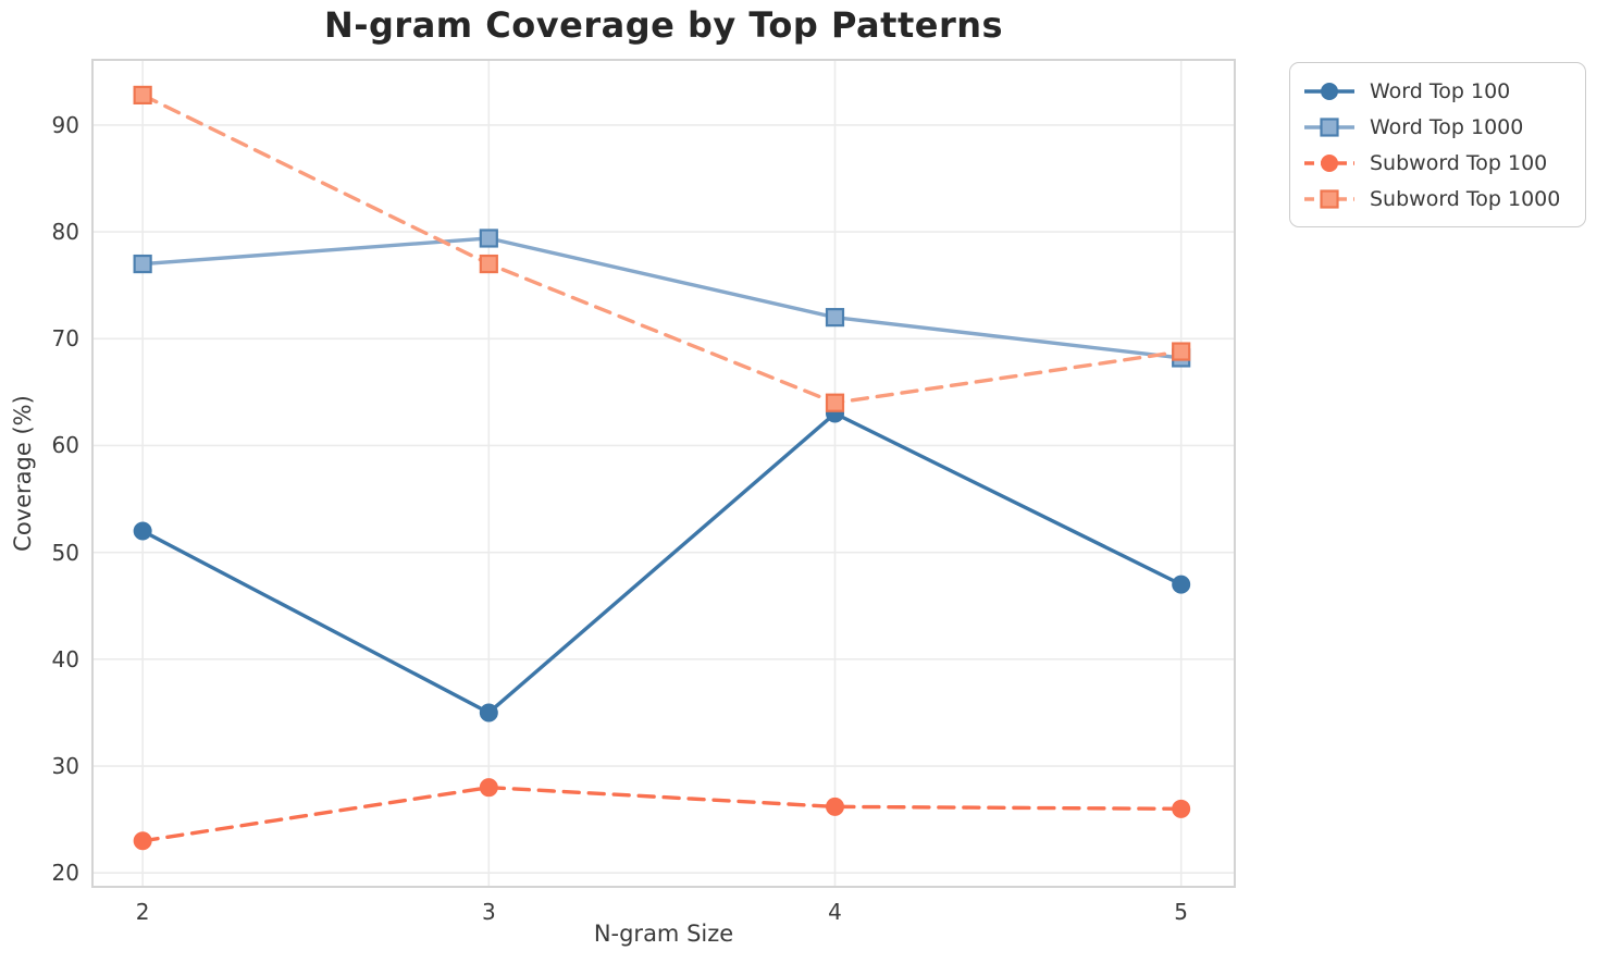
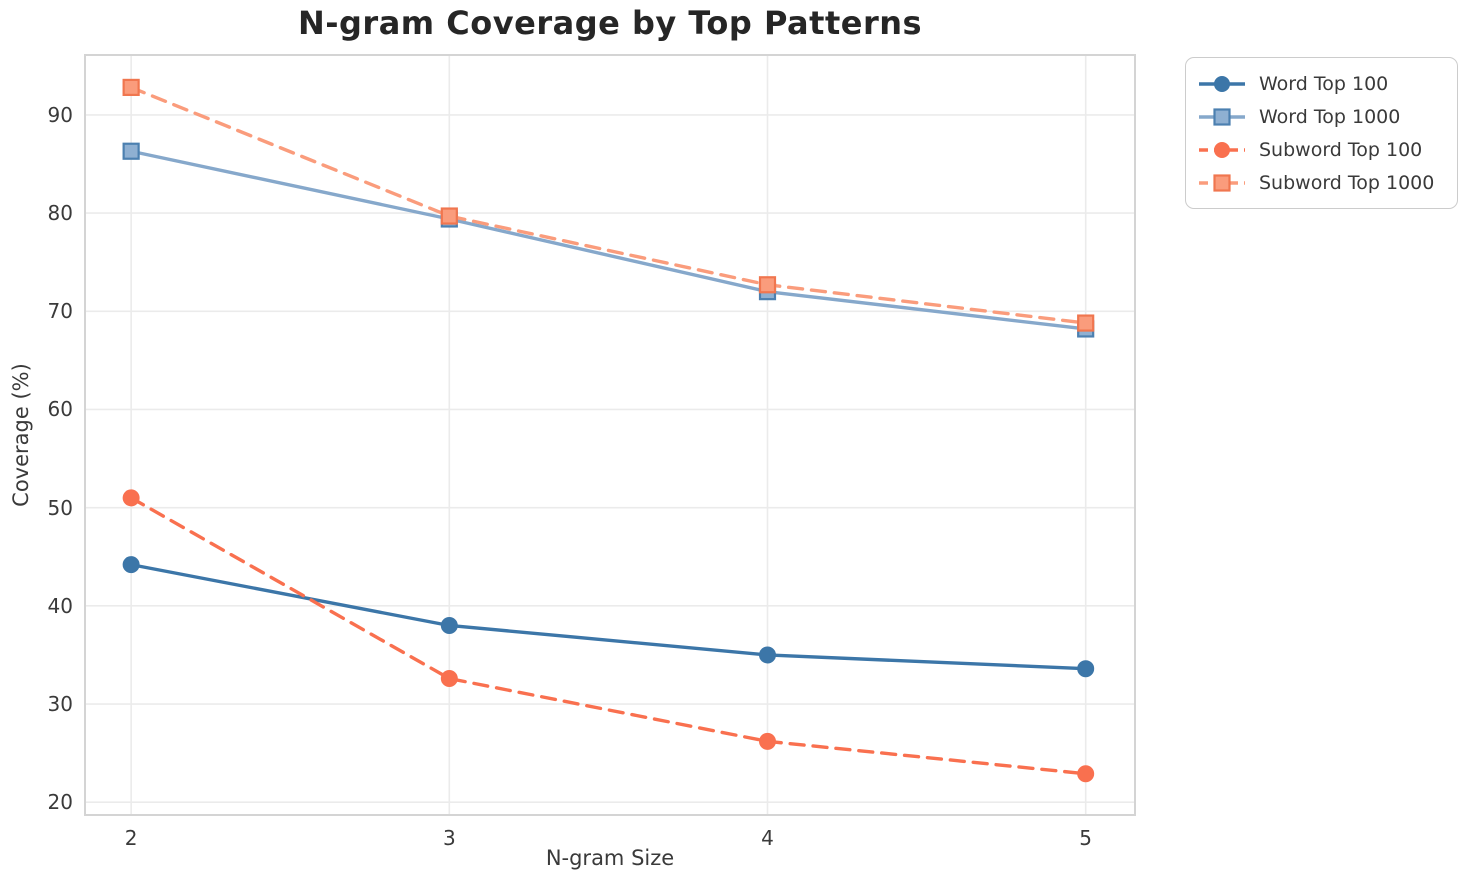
Word Top 100/2: 52 -> 44
Word Top 1000/2: 77 -> 86
Subword Top 100/2: 23 -> 51
Word Top 100/3: 35 -> 38
Subword Top 100/3: 28 -> 33
Subword Top 1000/3: 77 -> 80
Word Top 100/4: 63 -> 35
Subword Top 1000/4: 64 -> 73
Word Top 100/5: 47 -> 34
Subword Top 100/5: 26 -> 23
